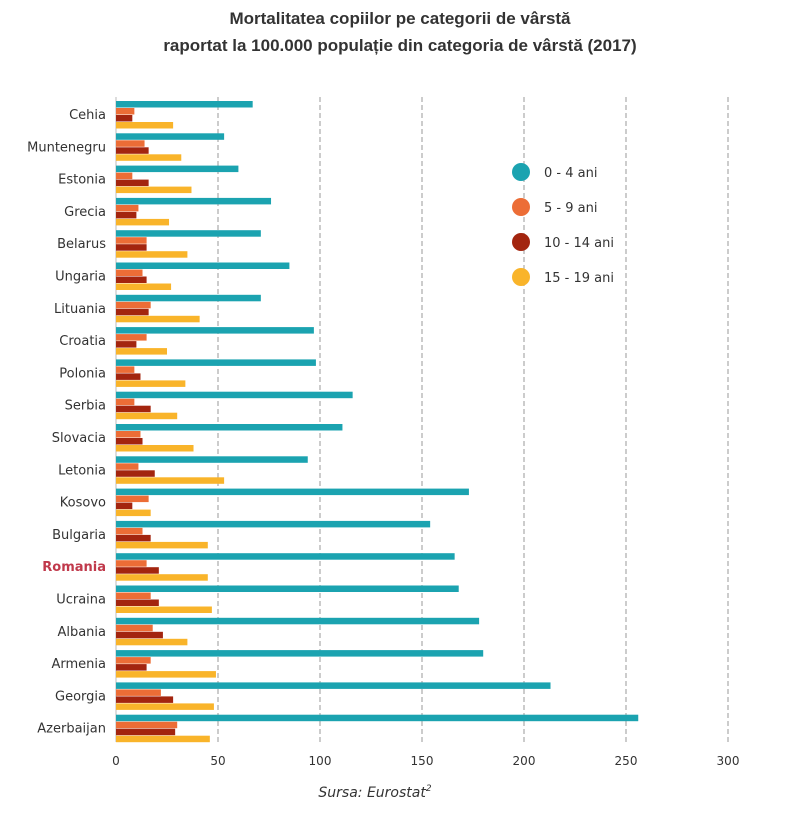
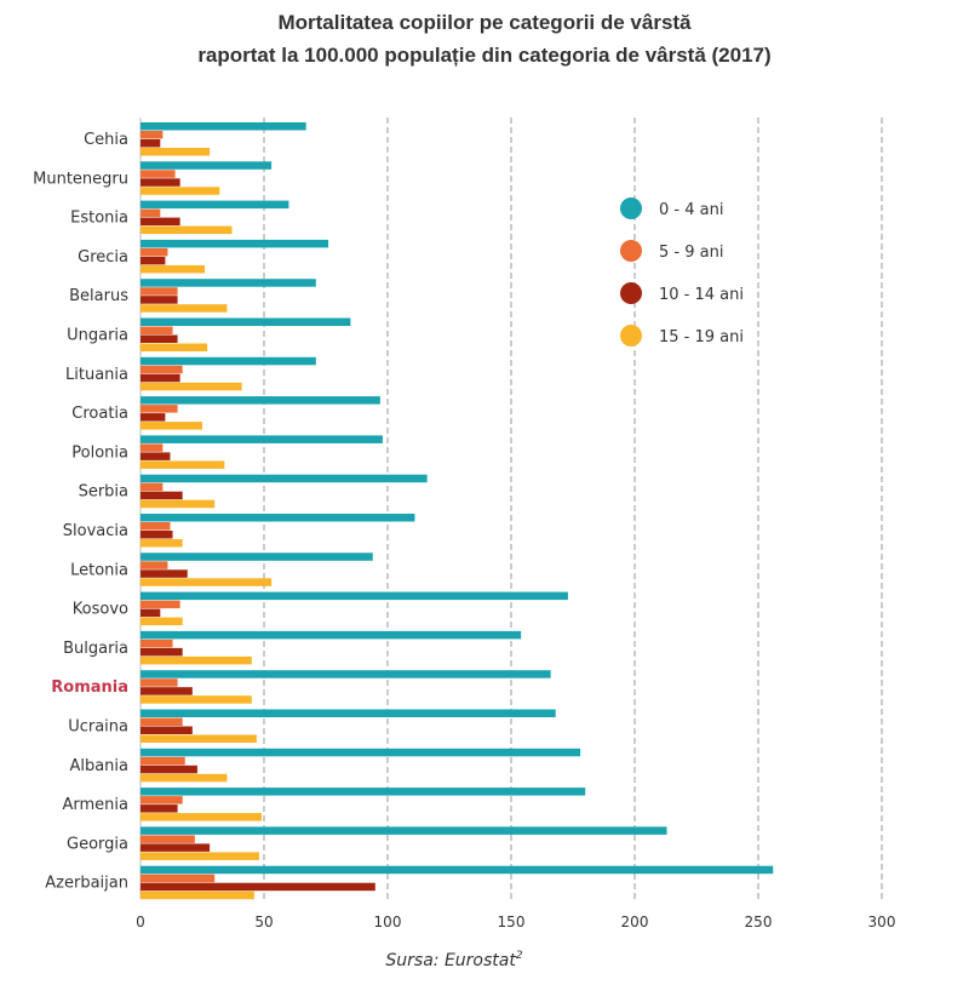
15 - 19 ani/Slovacia: 38 -> 17
10 - 14 ani/Azerbaijan: 29 -> 95
